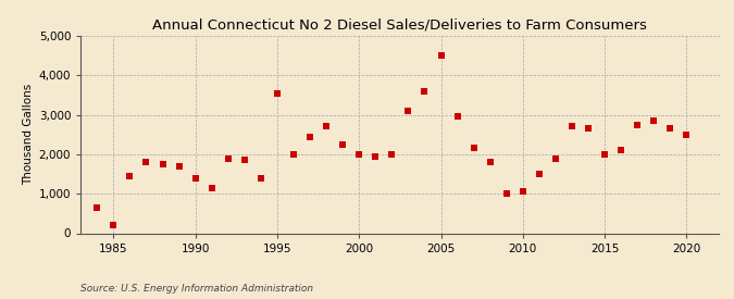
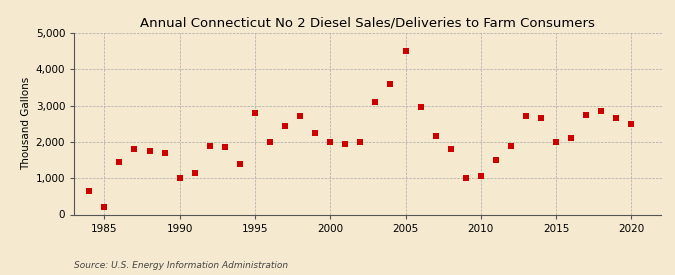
1990: 1,400 -> 1,000
1995: 3,550 -> 2,800
